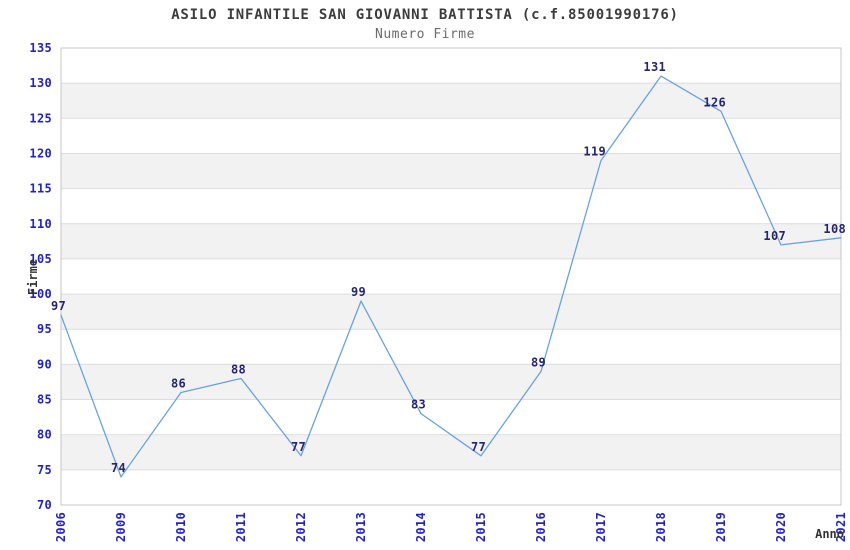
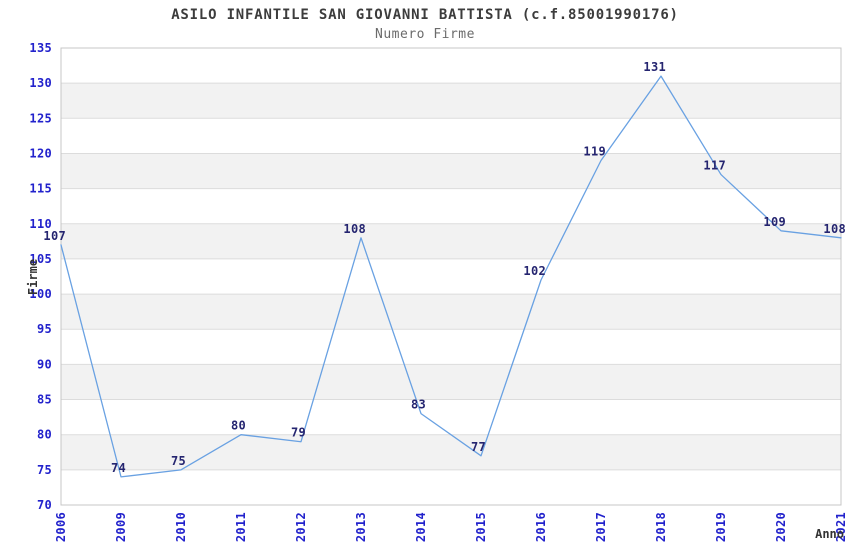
2006: 97 -> 107
2010: 86 -> 75
2011: 88 -> 80
2012: 77 -> 79
2013: 99 -> 108
2016: 89 -> 102
2019: 126 -> 117
2020: 107 -> 109
